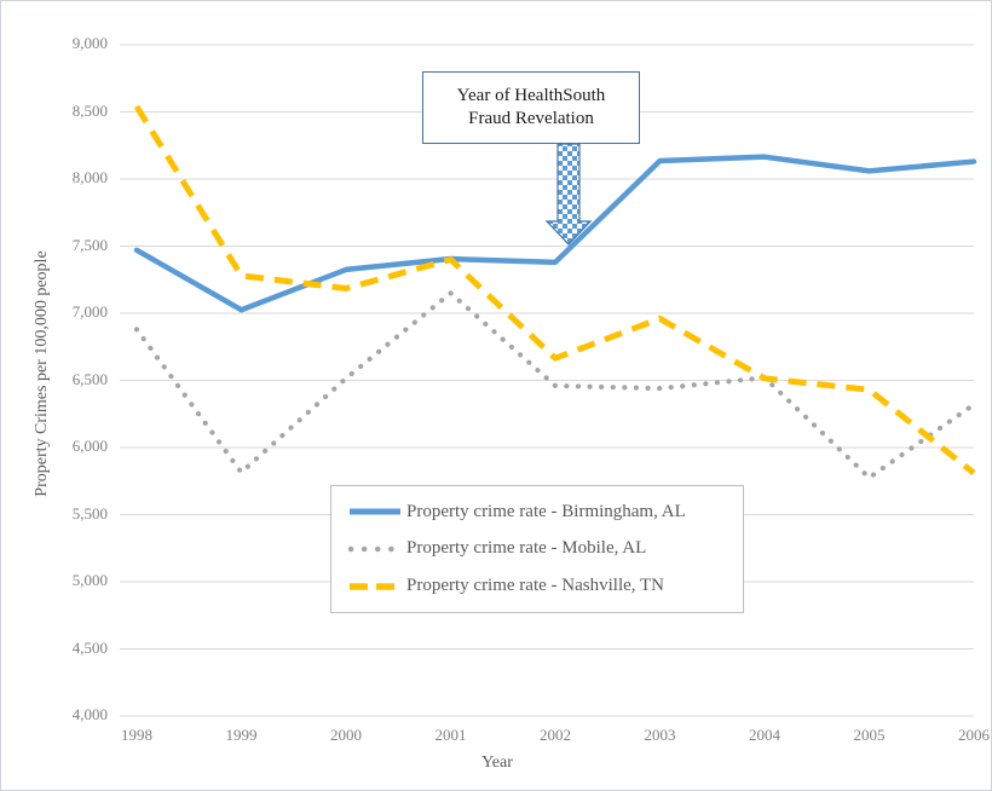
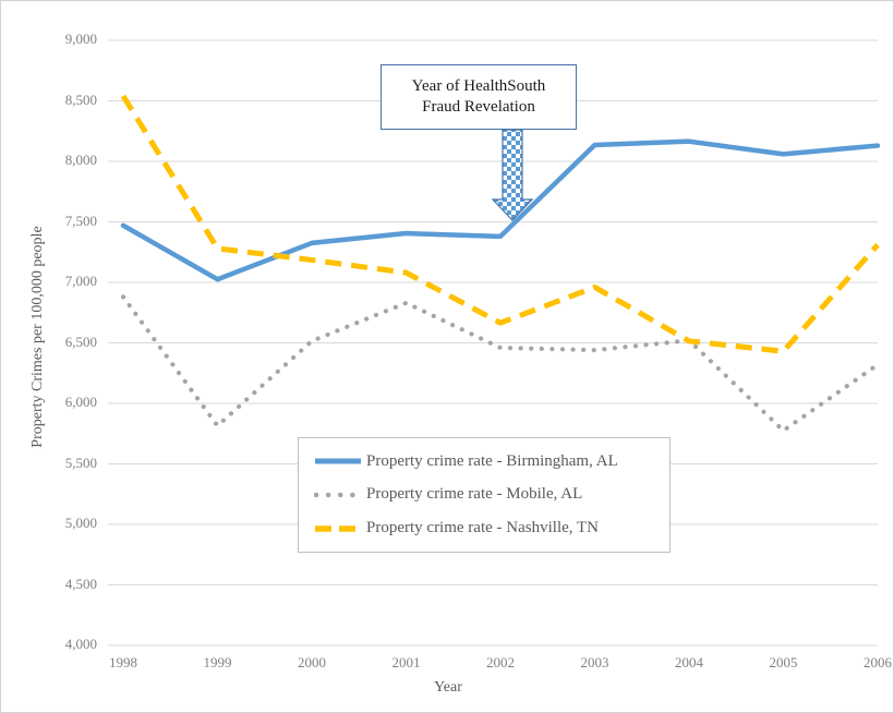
Property crime rate - Mobile, AL/2001: 7150 -> 6830
Property crime rate - Nashville, TN/2001: 7400 -> 7080
Property crime rate - Nashville, TN/2006: 5810 -> 7310
